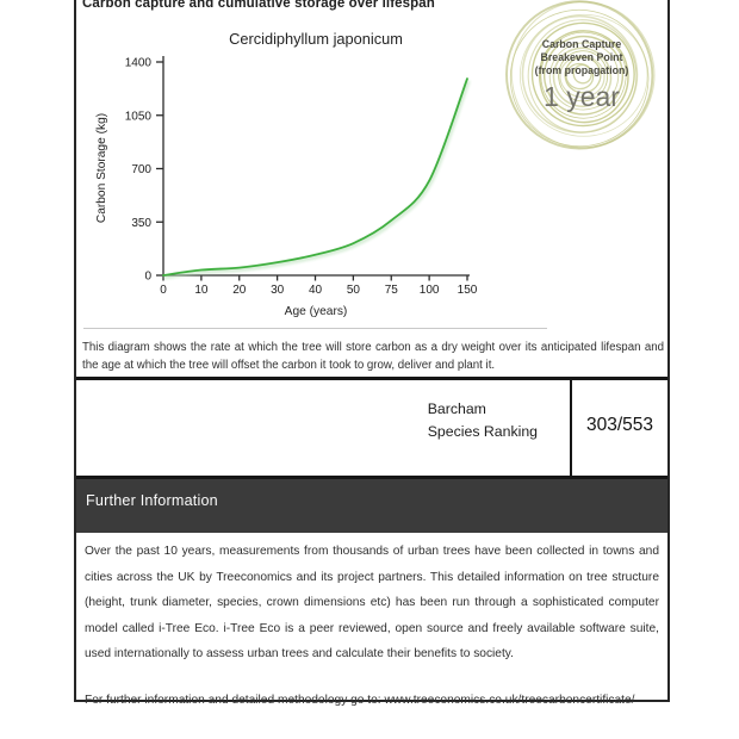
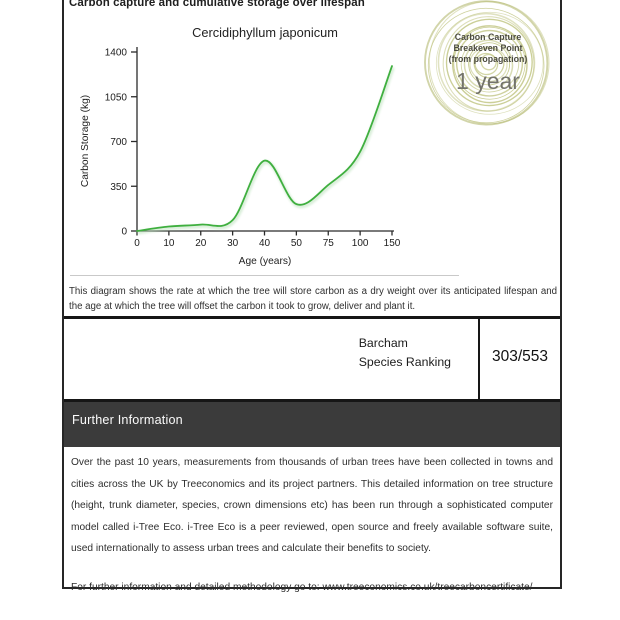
40: 140 -> 550
